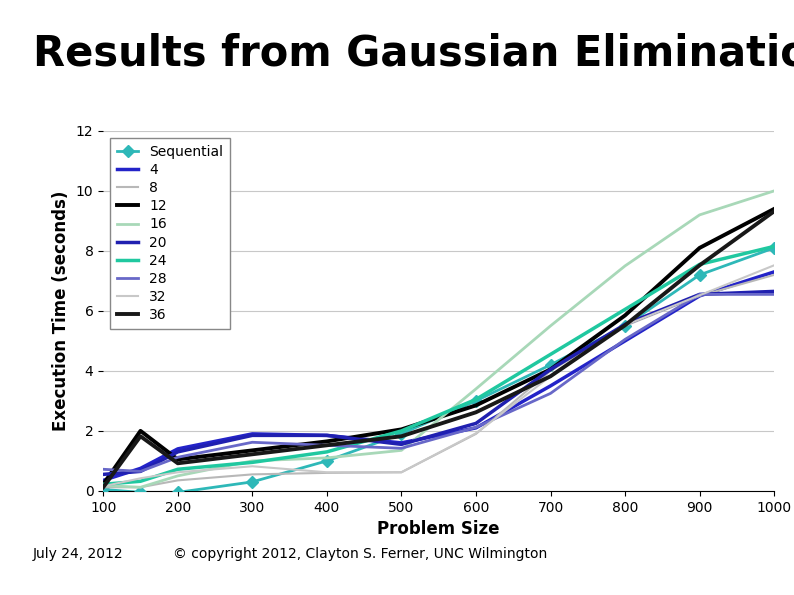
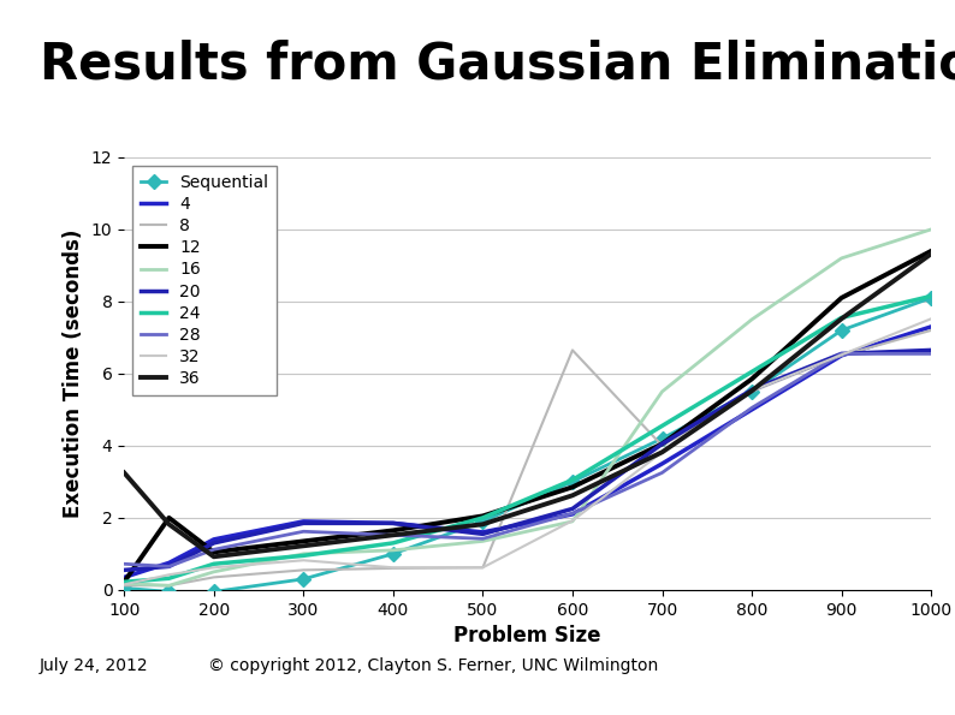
36/100: 0.12 -> 3.25
8/600: 1.90 -> 6.65
16/600: 3.40 -> 1.90
